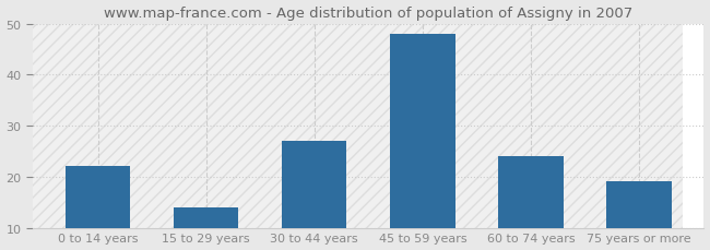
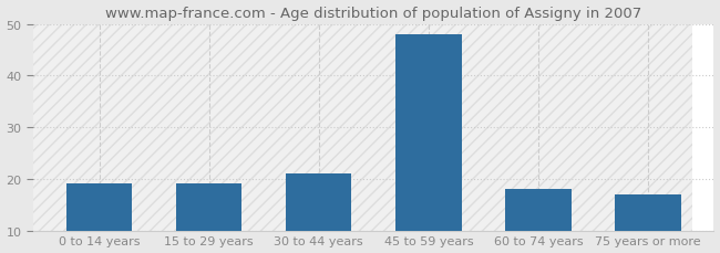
0 to 14 years: 22 -> 19
15 to 29 years: 14 -> 19
30 to 44 years: 27 -> 21
60 to 74 years: 24 -> 18
75 years or more: 19 -> 17
